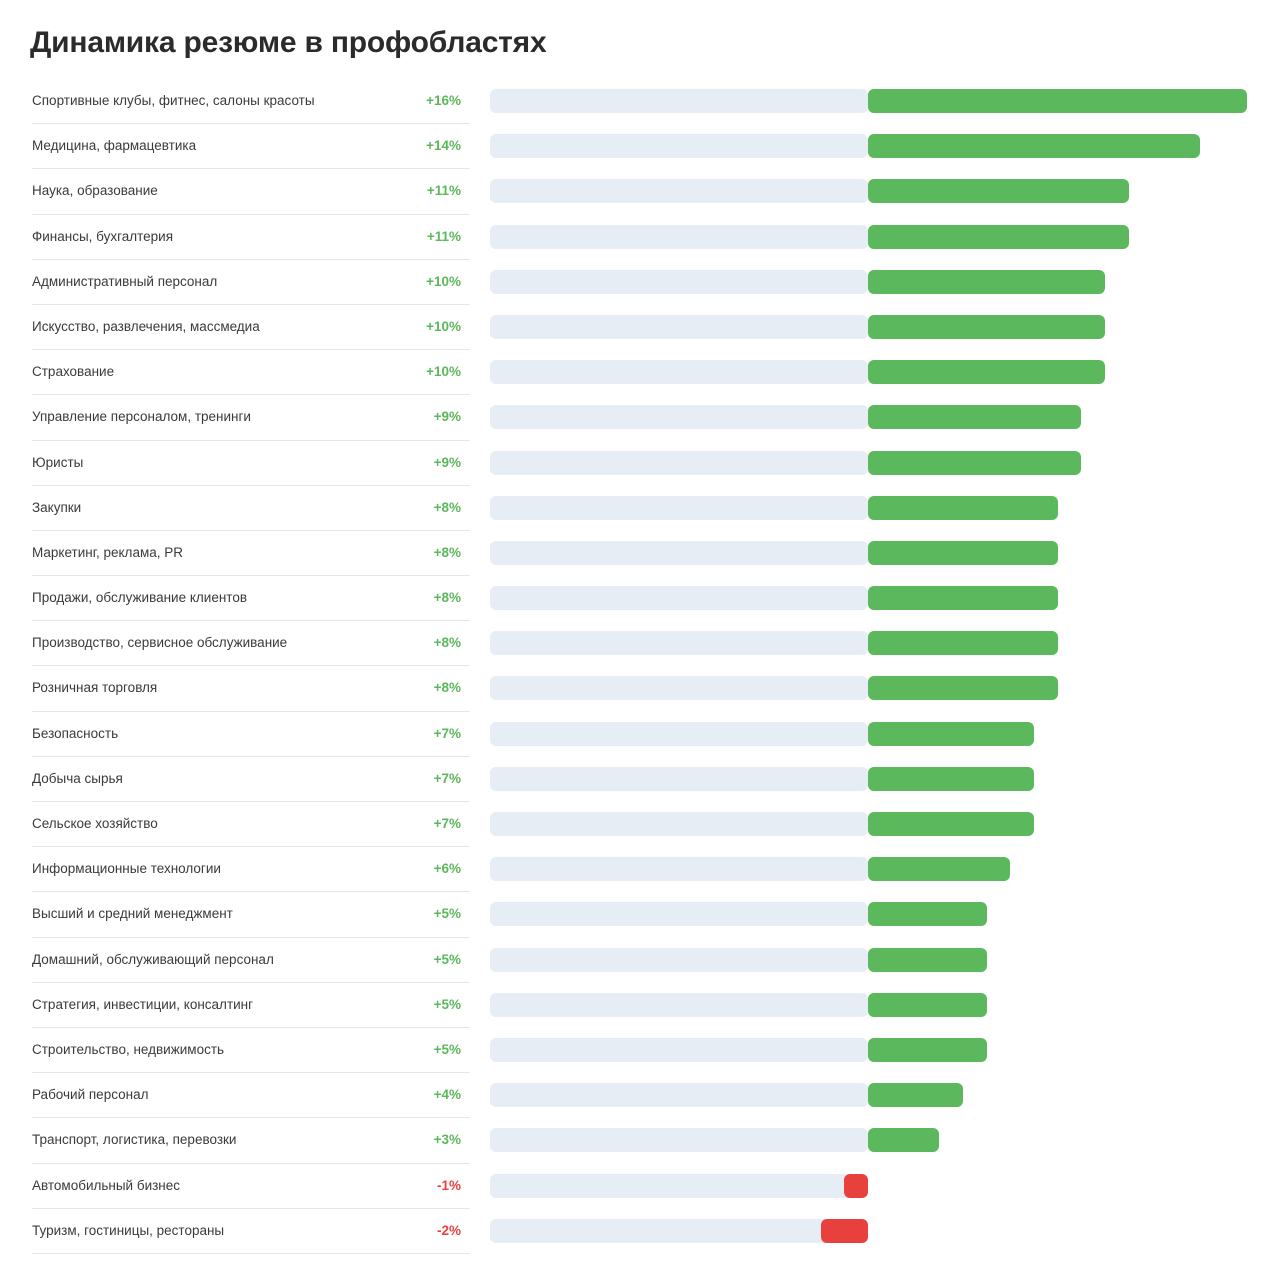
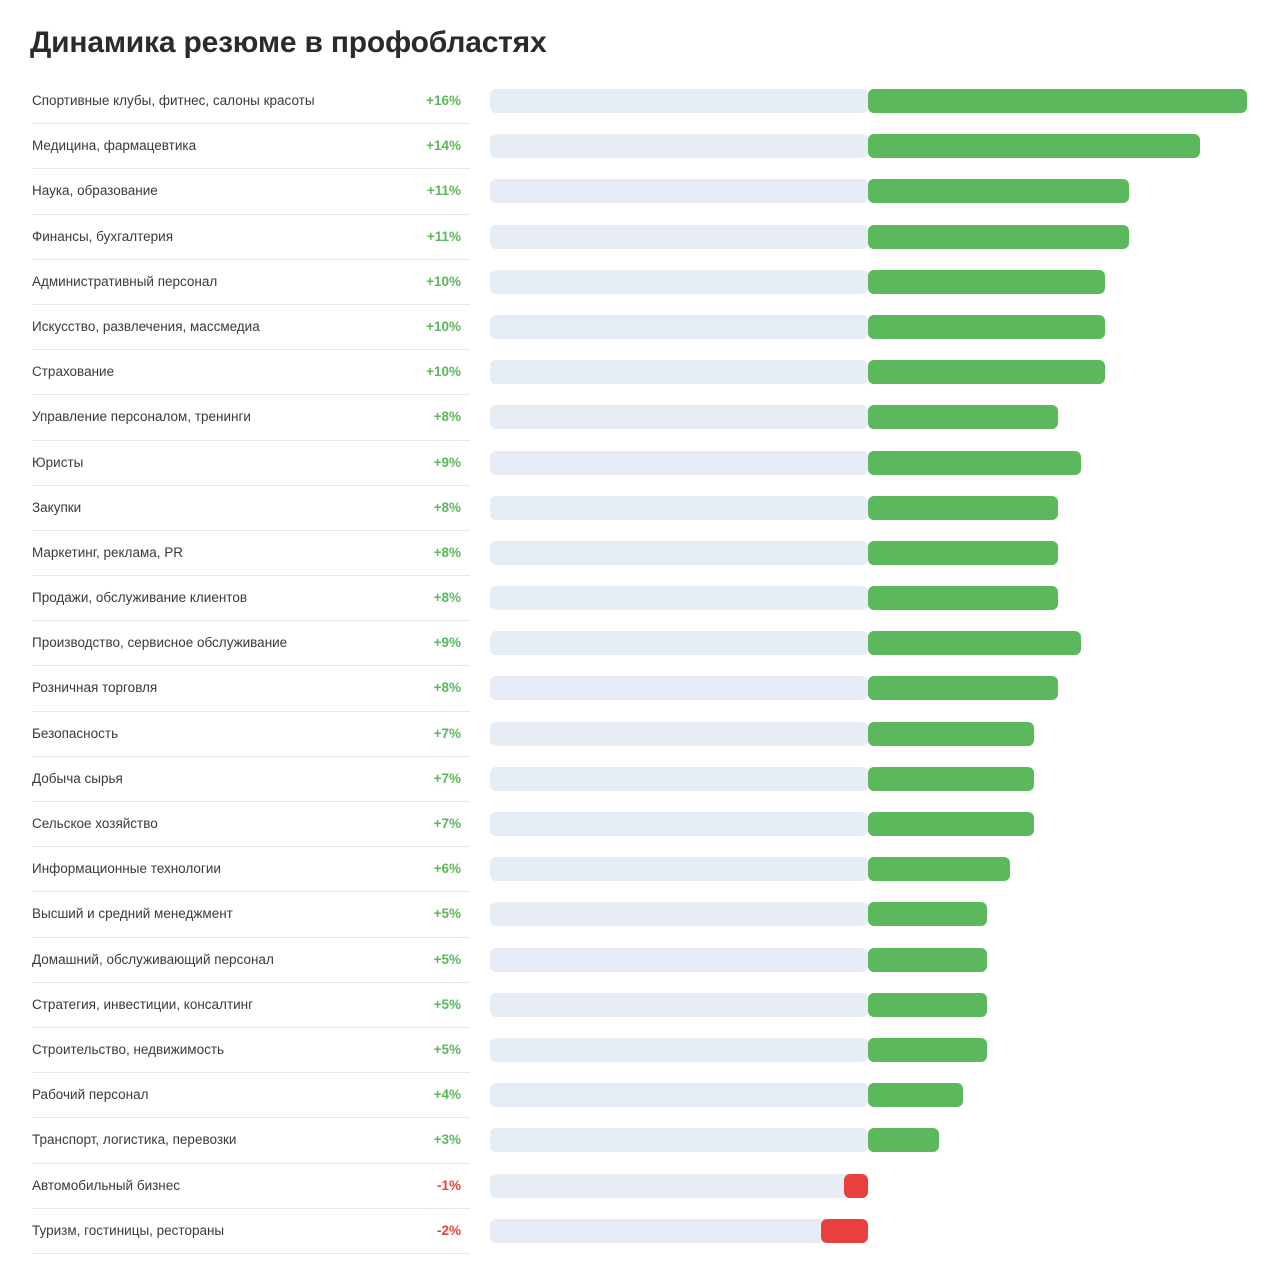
Управление персоналом, тренинги: +9% -> +8%
Производство, сервисное обслуживание: +8% -> +9%
